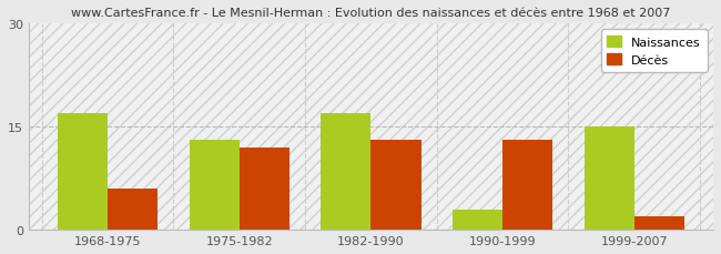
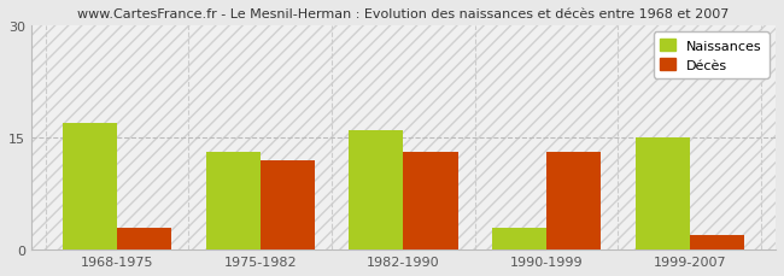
Décès/1968-1975: 6 -> 3
Naissances/1982-1990: 17 -> 16
